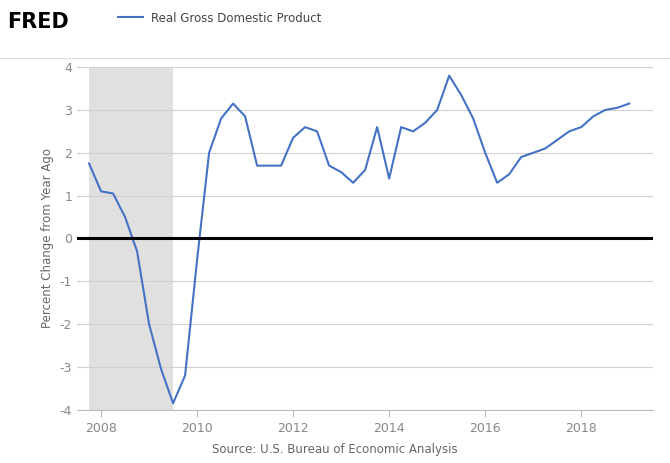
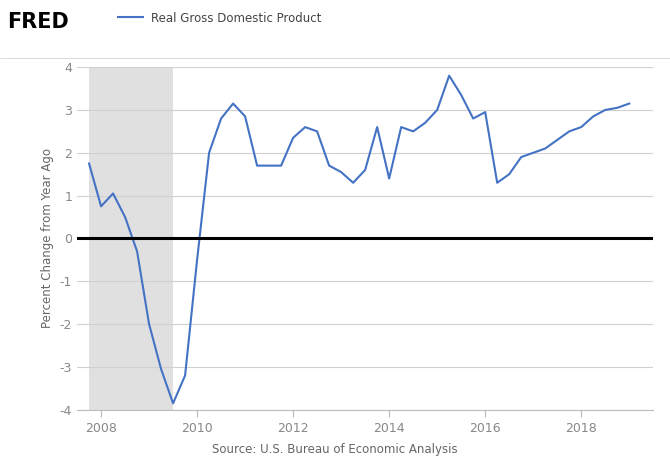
2008: 1.10 -> 0.75
2016: 2.00 -> 2.95
